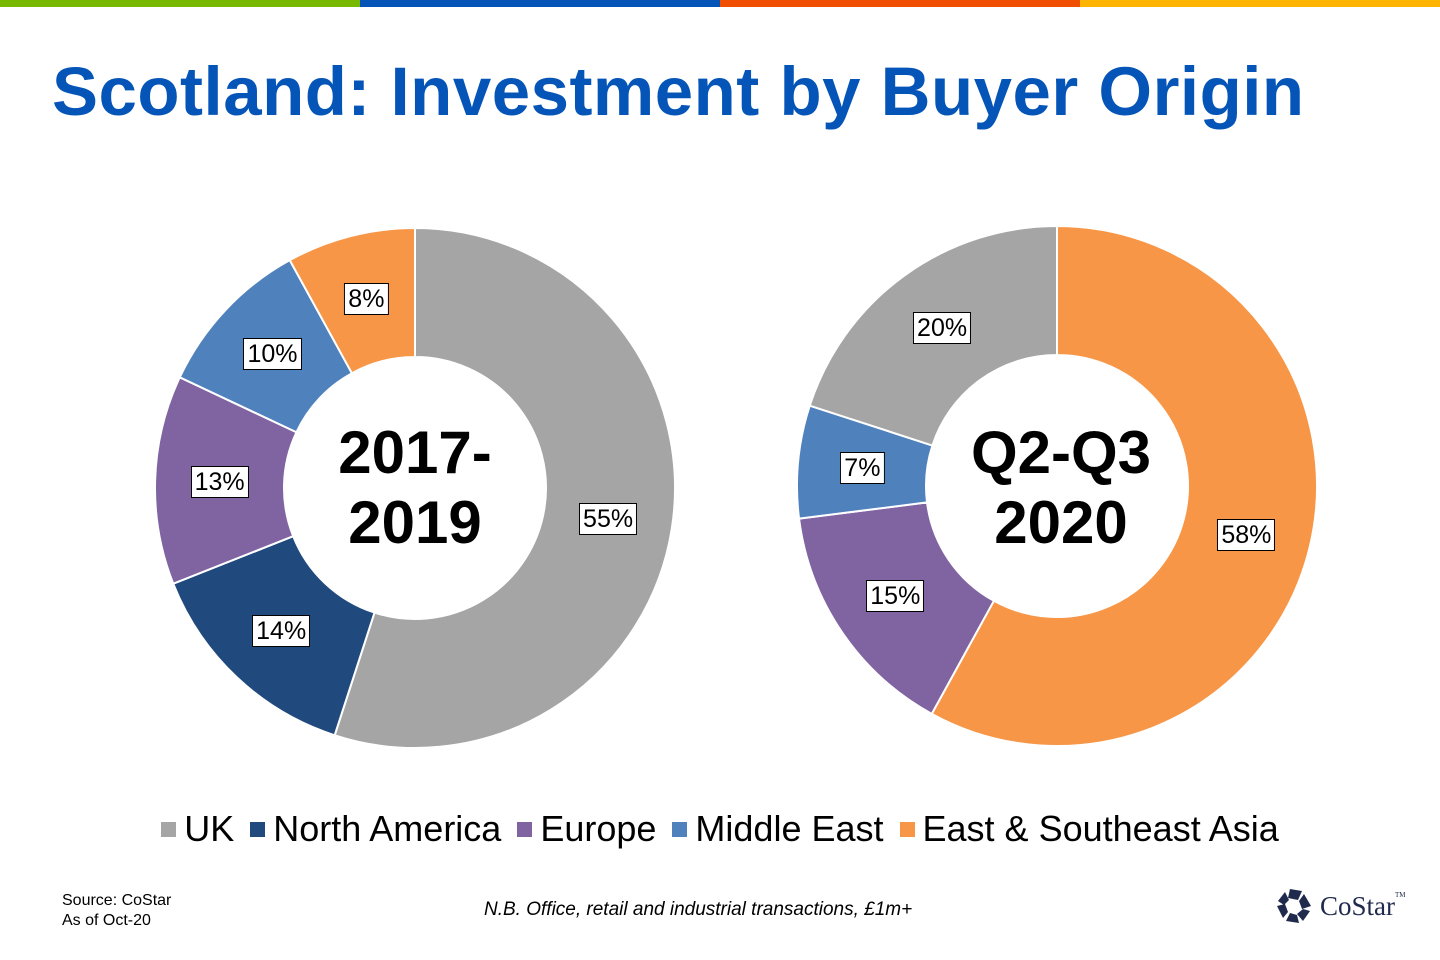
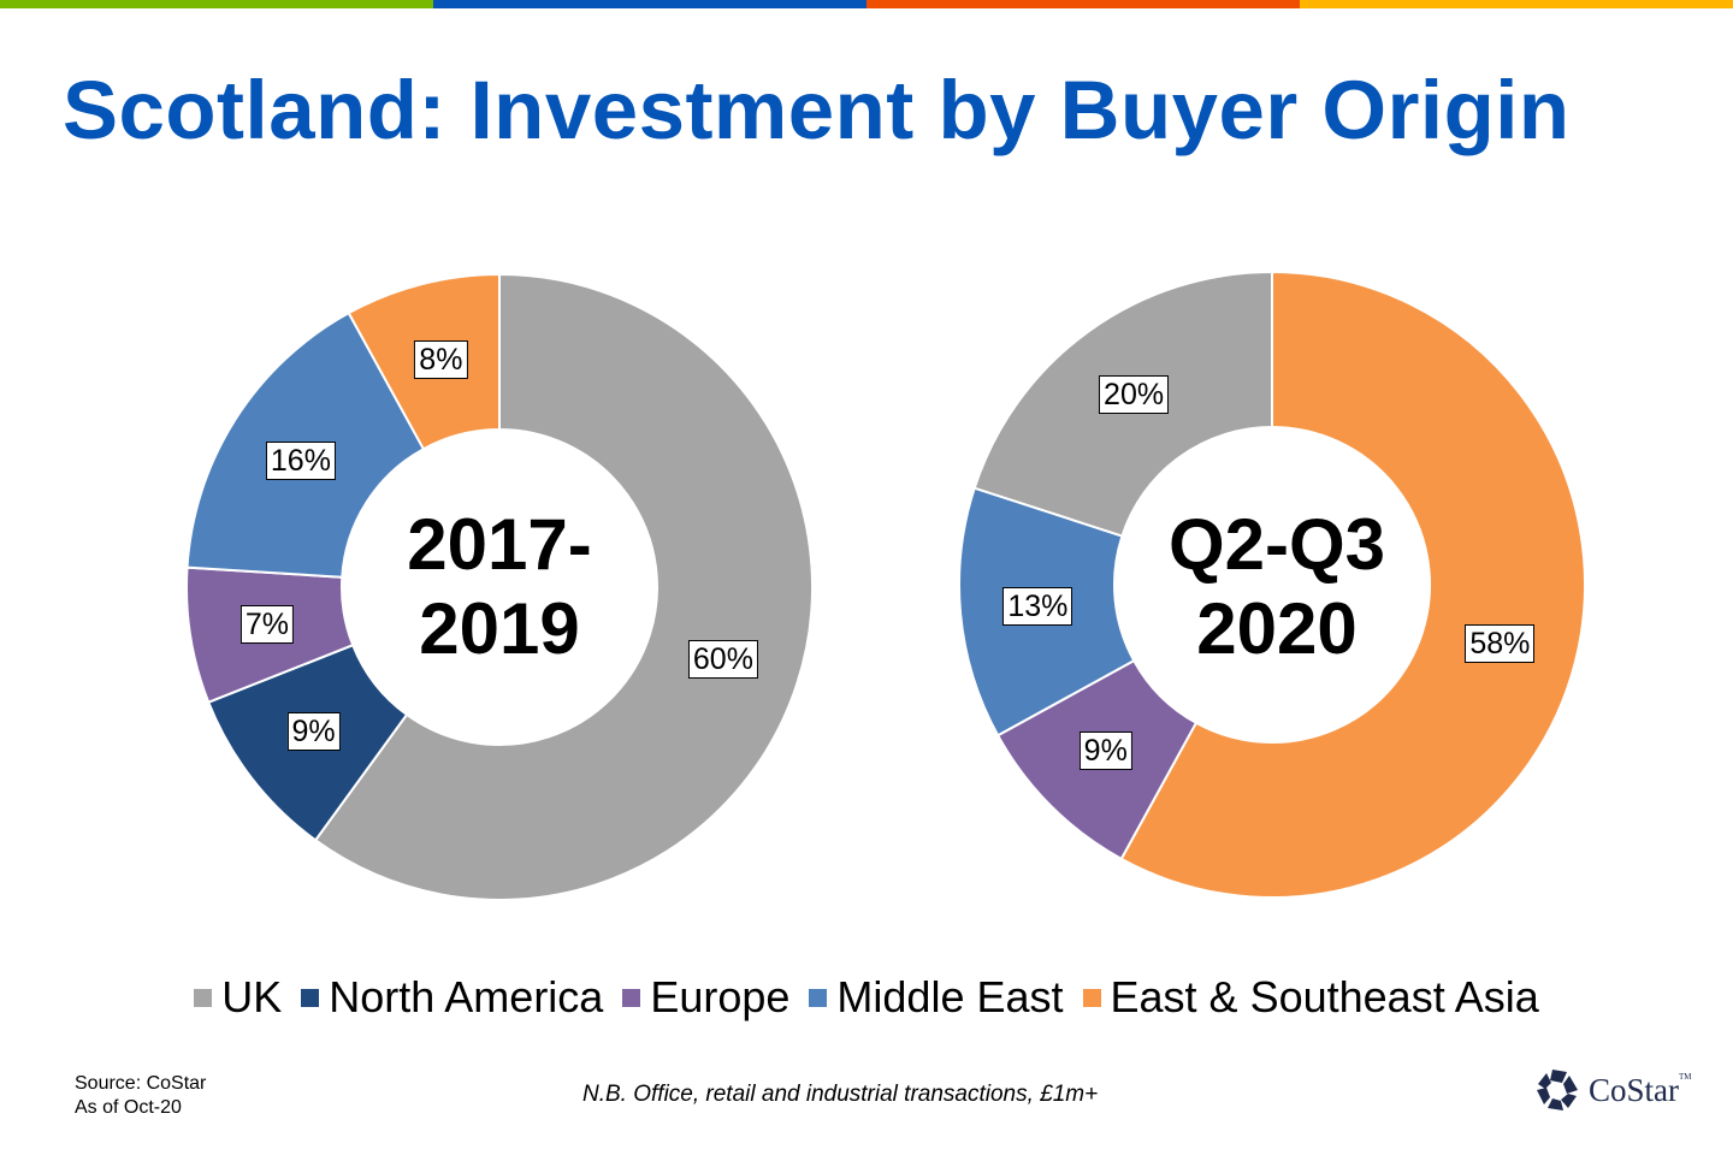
2017-2019/UK: 55% -> 60%
2017-2019/North America: 14% -> 9%
2017-2019/Europe: 13% -> 7%
2017-2019/Middle East: 10% -> 16%
Q2-Q3 2020/Europe: 15% -> 9%
Q2-Q3 2020/Middle East: 7% -> 13%
